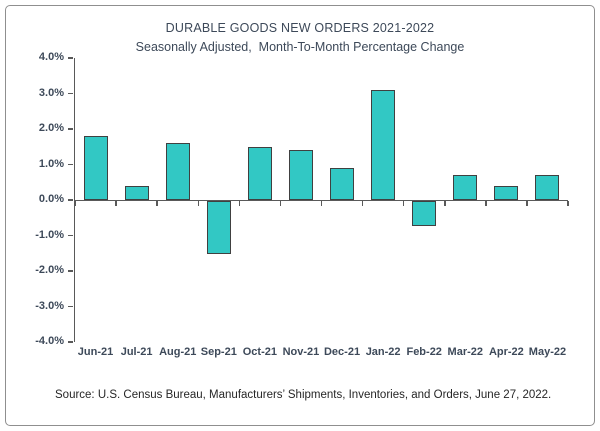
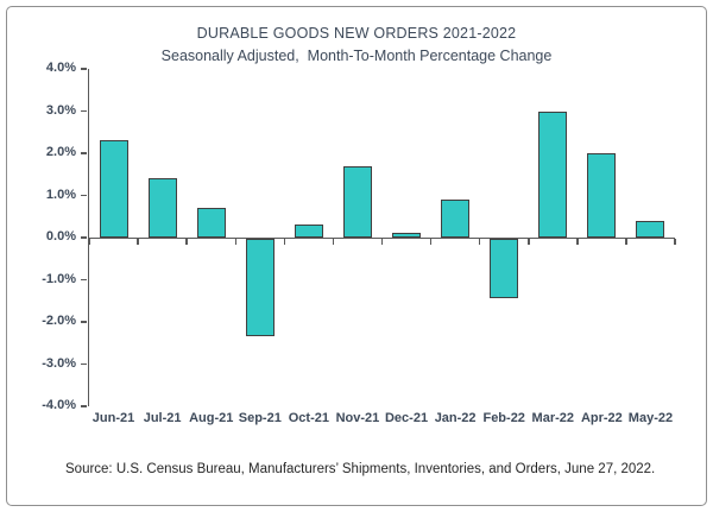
Jun-21: 1.8% -> 2.3%
Jul-21: 0.4% -> 1.4%
Aug-21: 1.6% -> 0.7%
Sep-21: -1.5% -> -2.3%
Oct-21: 1.5% -> 0.3%
Nov-21: 1.4% -> 1.7%
Dec-21: 0.9% -> 0.1%
Jan-22: 3.1% -> 0.9%
Feb-22: -0.7% -> -1.4%
Mar-22: 0.7% -> 3.0%
Apr-22: 0.4% -> 2.0%
May-22: 0.7% -> 0.4%
